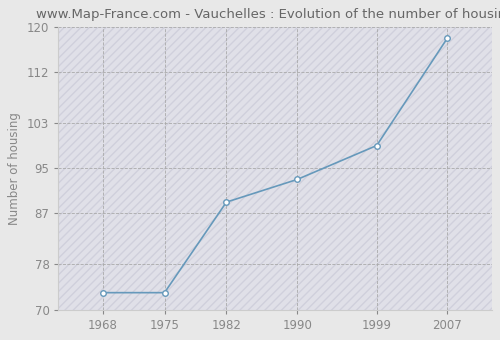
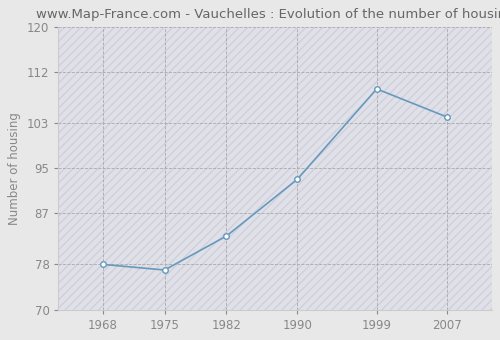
1968: 73 -> 78
1975: 73 -> 77
1982: 89 -> 83
1999: 99 -> 109
2007: 118 -> 104
